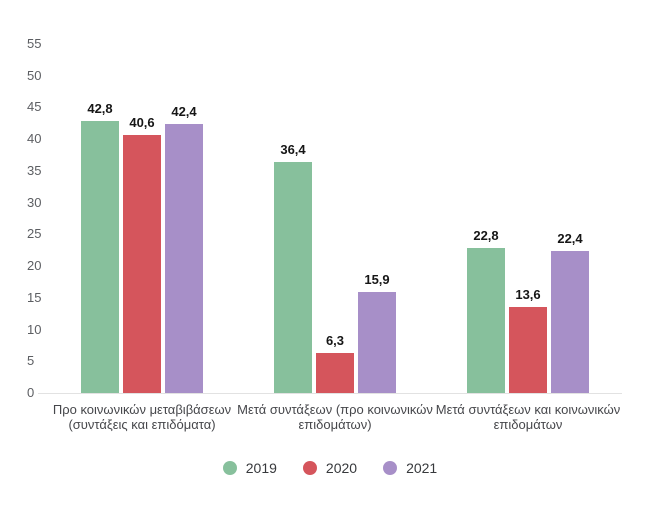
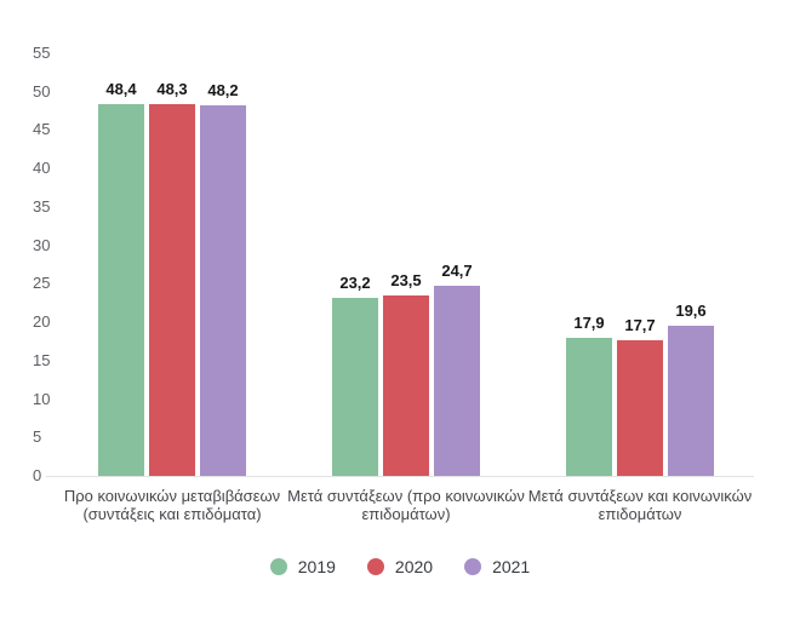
2019/Προ κοινωνικών μεταβιβάσεων (συντάξεις και επιδόματα): 42,8 -> 48,4
2020/Προ κοινωνικών μεταβιβάσεων (συντάξεις και επιδόματα): 40,6 -> 48,3
2021/Προ κοινωνικών μεταβιβάσεων (συντάξεις και επιδόματα): 42,4 -> 48,2
2019/Μετά συντάξεων (προ κοινωνικών επιδομάτων): 36,4 -> 23,2
2020/Μετά συντάξεων (προ κοινωνικών επιδομάτων): 6,3 -> 23,5
2021/Μετά συντάξεων (προ κοινωνικών επιδομάτων): 15,9 -> 24,7
2019/Μετά συντάξεων και κοινωνικών επιδομάτων: 22,8 -> 17,9
2020/Μετά συντάξεων και κοινωνικών επιδομάτων: 13,6 -> 17,7
2021/Μετά συντάξεων και κοινωνικών επιδομάτων: 22,4 -> 19,6
